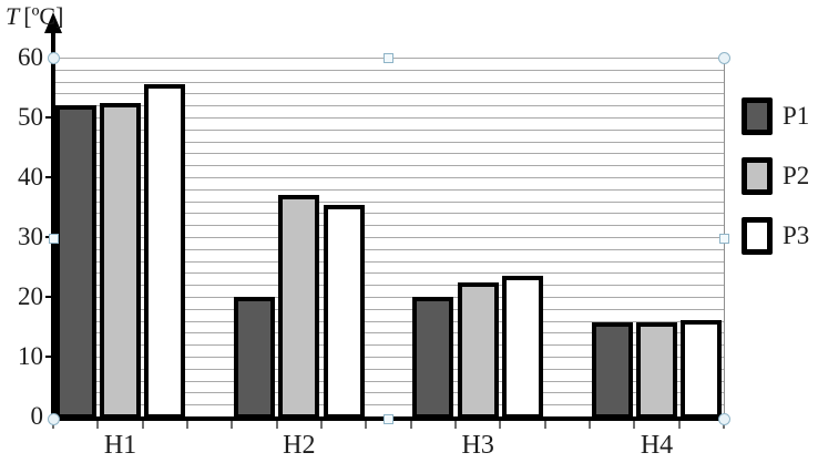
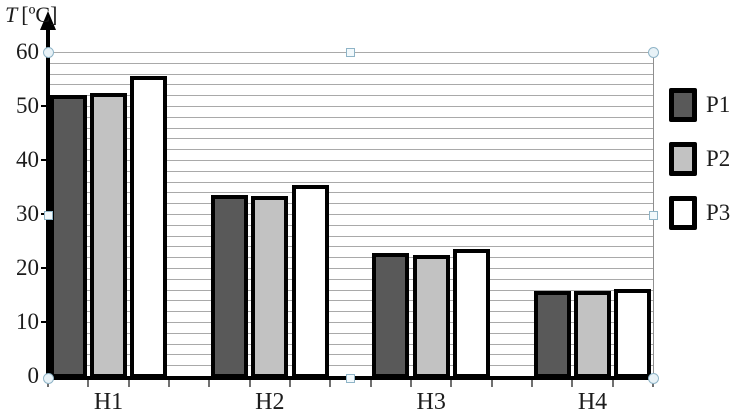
P1/H2: 20 -> 34
P2/H2: 37 -> 33
P1/H3: 20 -> 23
